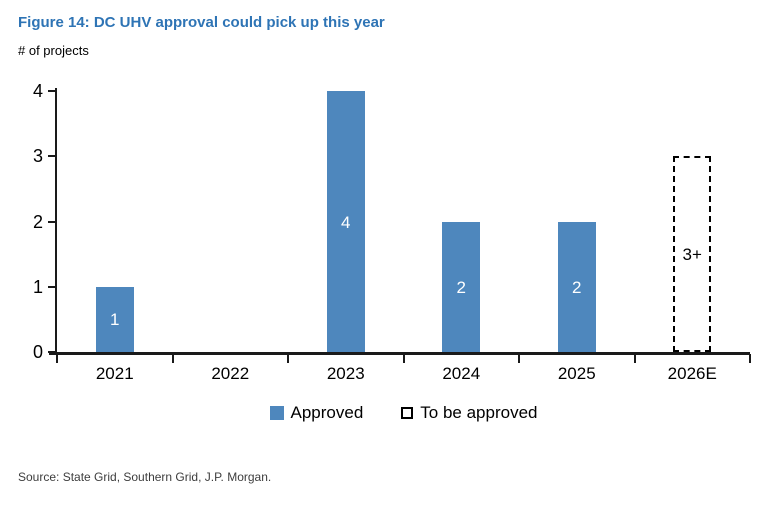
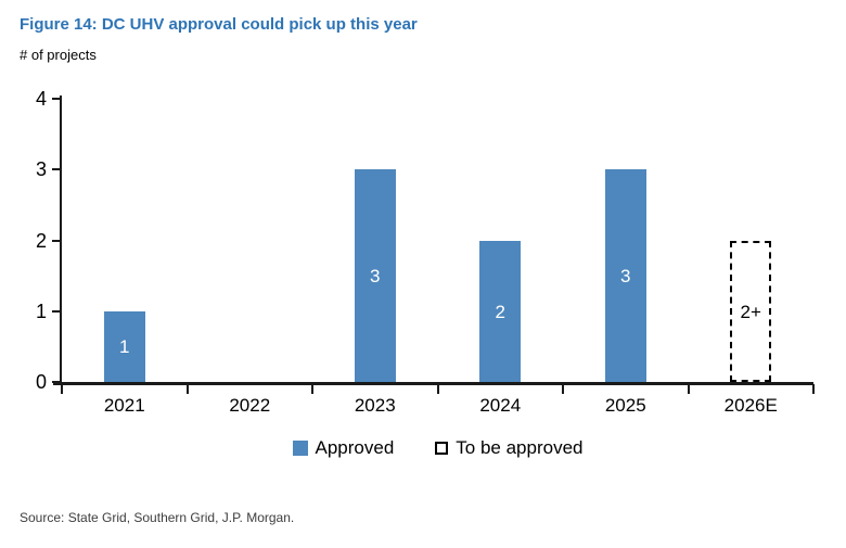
Approved/2023: 4 -> 3
Approved/2025: 2 -> 3
To be approved/2026E: 3 -> 2
